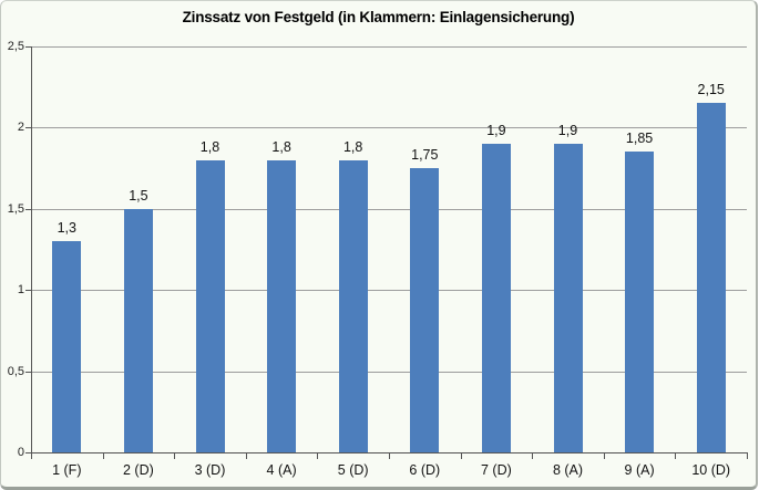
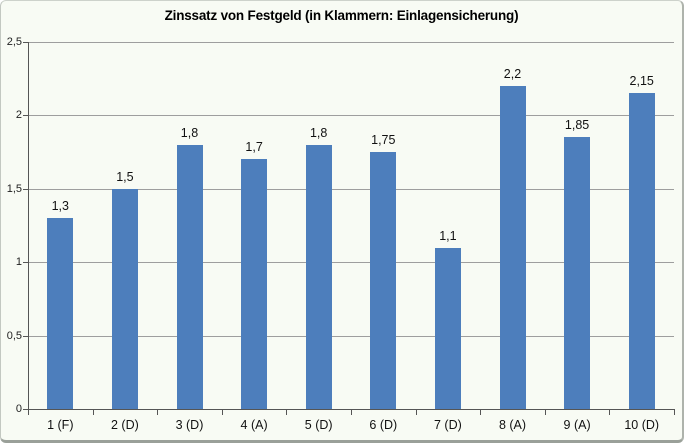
4 (A): 1,8 -> 1,7
7 (D): 1,9 -> 1,1
8 (A): 1,9 -> 2,2
